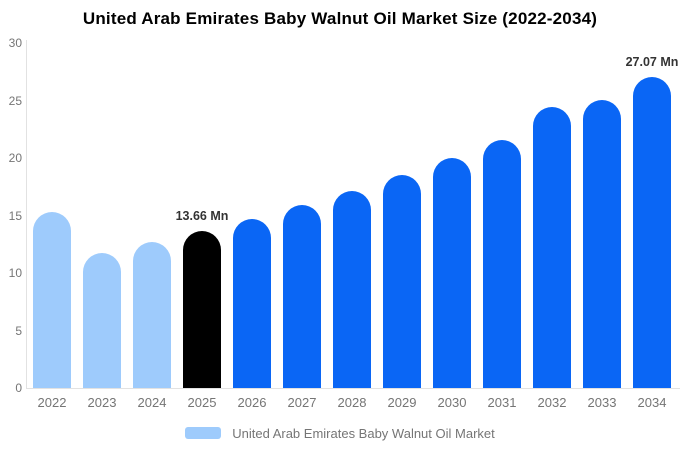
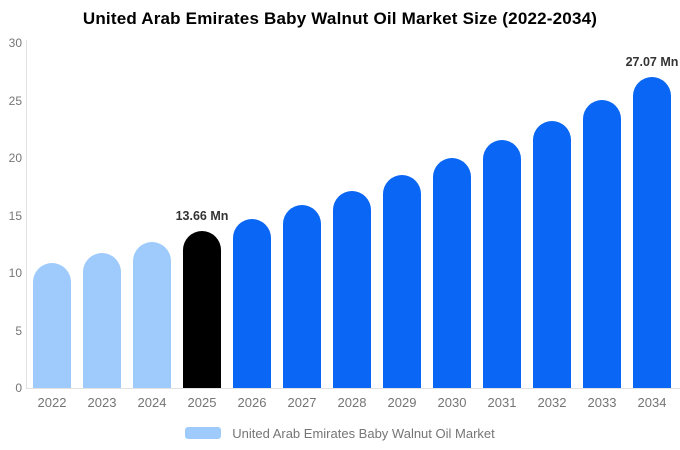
2022: 15.3 -> 10.9
2032: 24.4 -> 23.3
